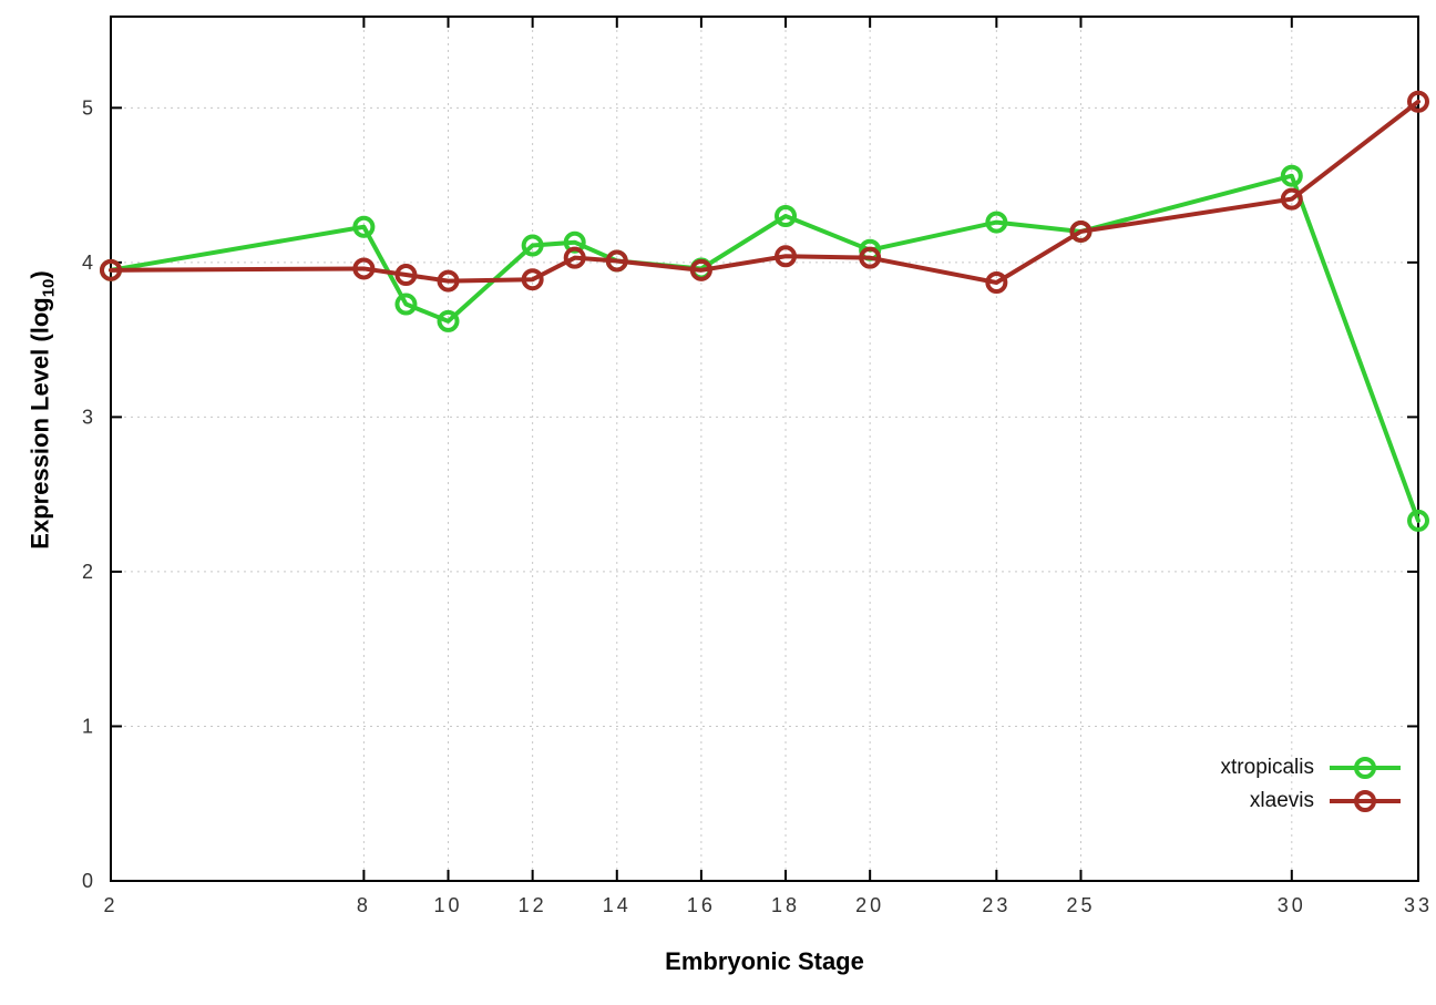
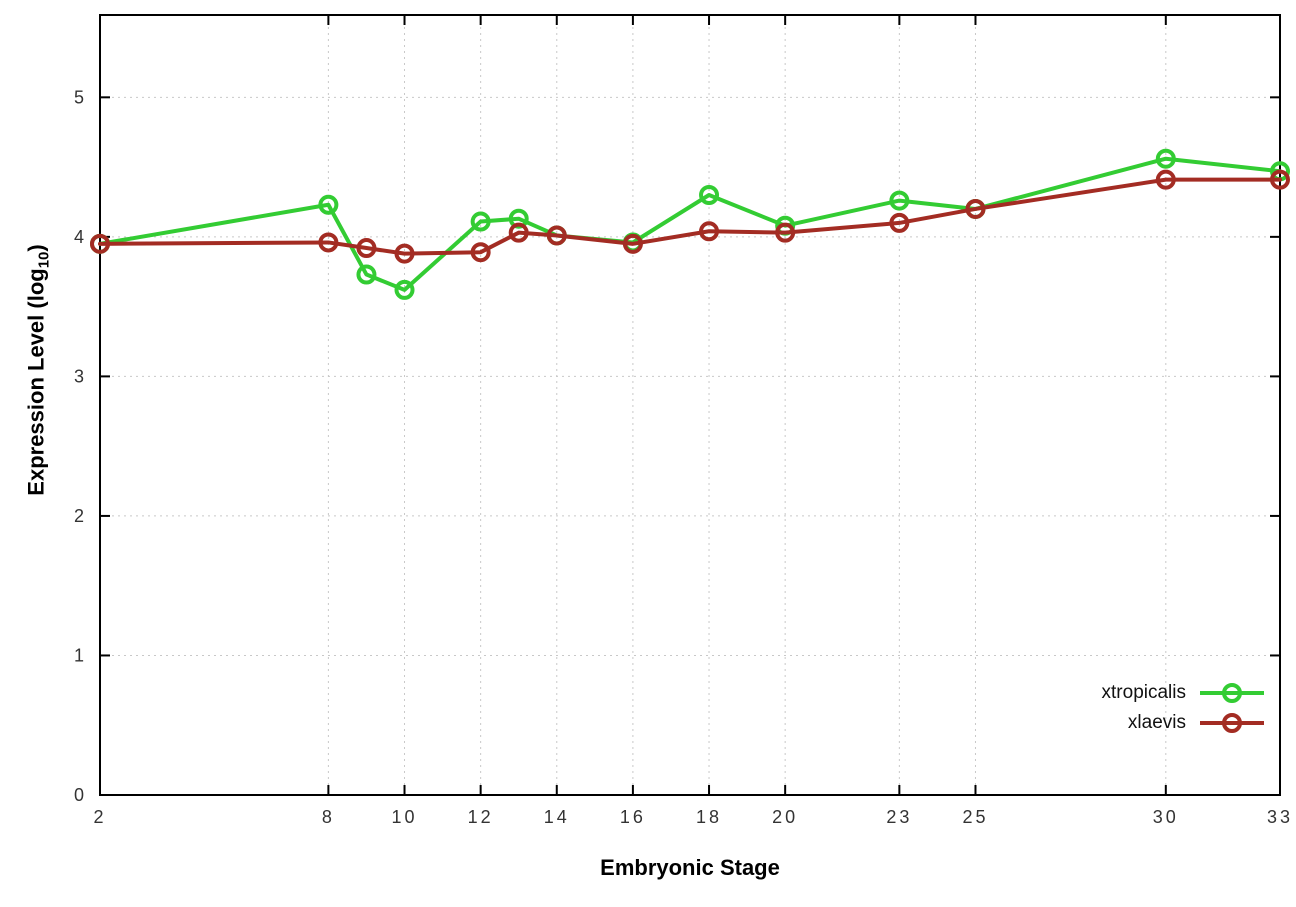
xlaevis/23: 3.87 -> 4.10
xtropicalis/33: 2.33 -> 4.47
xlaevis/33: 5.04 -> 4.41
